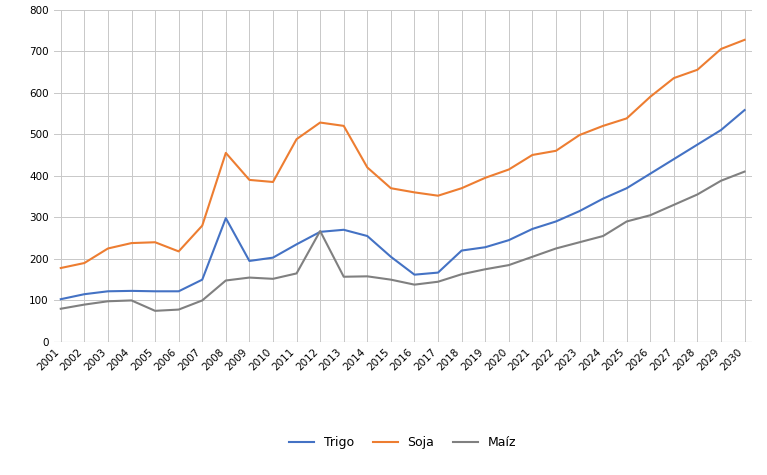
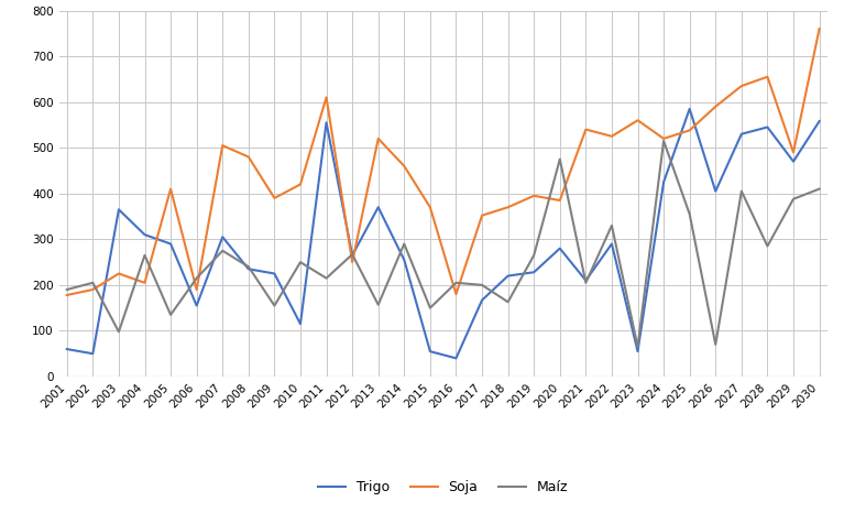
Trigo/2001: 103 -> 60
Maíz/2001: 80 -> 190
Trigo/2002: 115 -> 50
Maíz/2002: 90 -> 205
Trigo/2003: 122 -> 365
Trigo/2004: 123 -> 310
Soja/2004: 238 -> 205
Maíz/2004: 100 -> 265
Trigo/2005: 122 -> 290
Soja/2005: 240 -> 410
Maíz/2005: 75 -> 135
Trigo/2006: 122 -> 155
Soja/2006: 218 -> 190
Maíz/2006: 78 -> 215
Trigo/2007: 150 -> 305
Soja/2007: 280 -> 505
Maíz/2007: 100 -> 275
Trigo/2008: 298 -> 235
Soja/2008: 455 -> 480
Maíz/2008: 148 -> 240
Trigo/2009: 195 -> 225
Trigo/2010: 203 -> 115
Soja/2010: 385 -> 420
Maíz/2010: 152 -> 250
Trigo/2011: 235 -> 555
Soja/2011: 488 -> 610
Maíz/2011: 165 -> 215
Soja/2012: 528 -> 250
Trigo/2013: 270 -> 370
Soja/2014: 420 -> 460
Maíz/2014: 158 -> 290
Trigo/2015: 205 -> 55
Trigo/2016: 162 -> 40
Soja/2016: 360 -> 180
Maíz/2016: 138 -> 205
Maíz/2017: 145 -> 200
Maíz/2019: 175 -> 265
Trigo/2020: 245 -> 280
Soja/2020: 415 -> 385
Maíz/2020: 185 -> 475
Trigo/2021: 272 -> 210
Soja/2021: 450 -> 540
Soja/2022: 460 -> 525
Maíz/2022: 225 -> 330
Trigo/2023: 315 -> 55
Soja/2023: 498 -> 560
Maíz/2023: 240 -> 65
Trigo/2024: 345 -> 425
Maíz/2024: 255 -> 515
Trigo/2025: 370 -> 585
Maíz/2025: 290 -> 355
Maíz/2026: 305 -> 70
Trigo/2027: 440 -> 530
Maíz/2027: 330 -> 405
Trigo/2028: 475 -> 545
Maíz/2028: 355 -> 285
Trigo/2029: 510 -> 470
Soja/2029: 705 -> 490
Soja/2030: 727 -> 760
